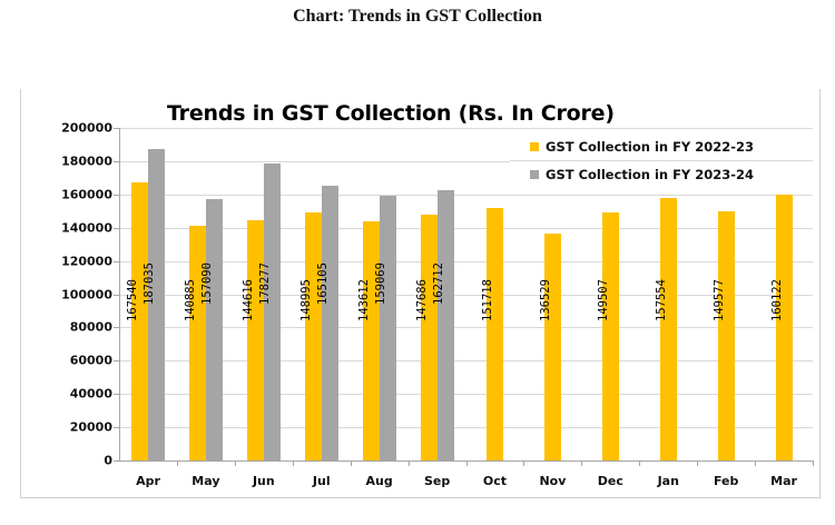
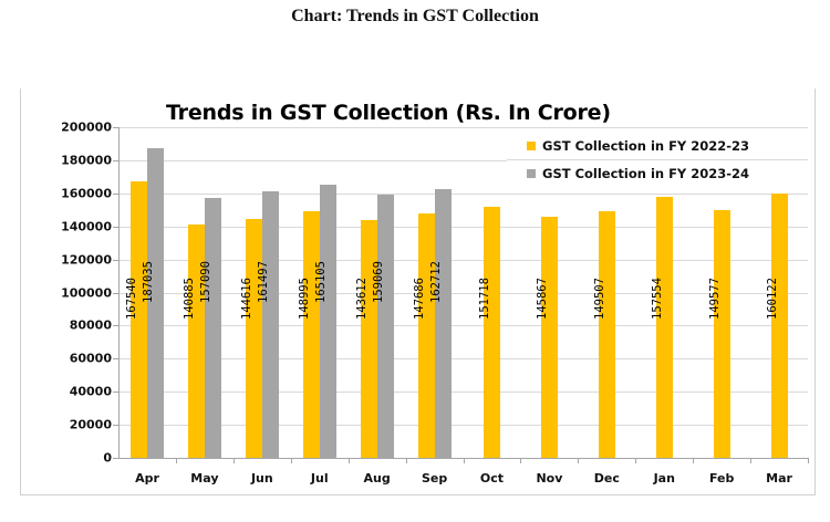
GST Collection in FY 2023-24/Jun: 178277 -> 161497
GST Collection in FY 2022-23/Nov: 136529 -> 145867
